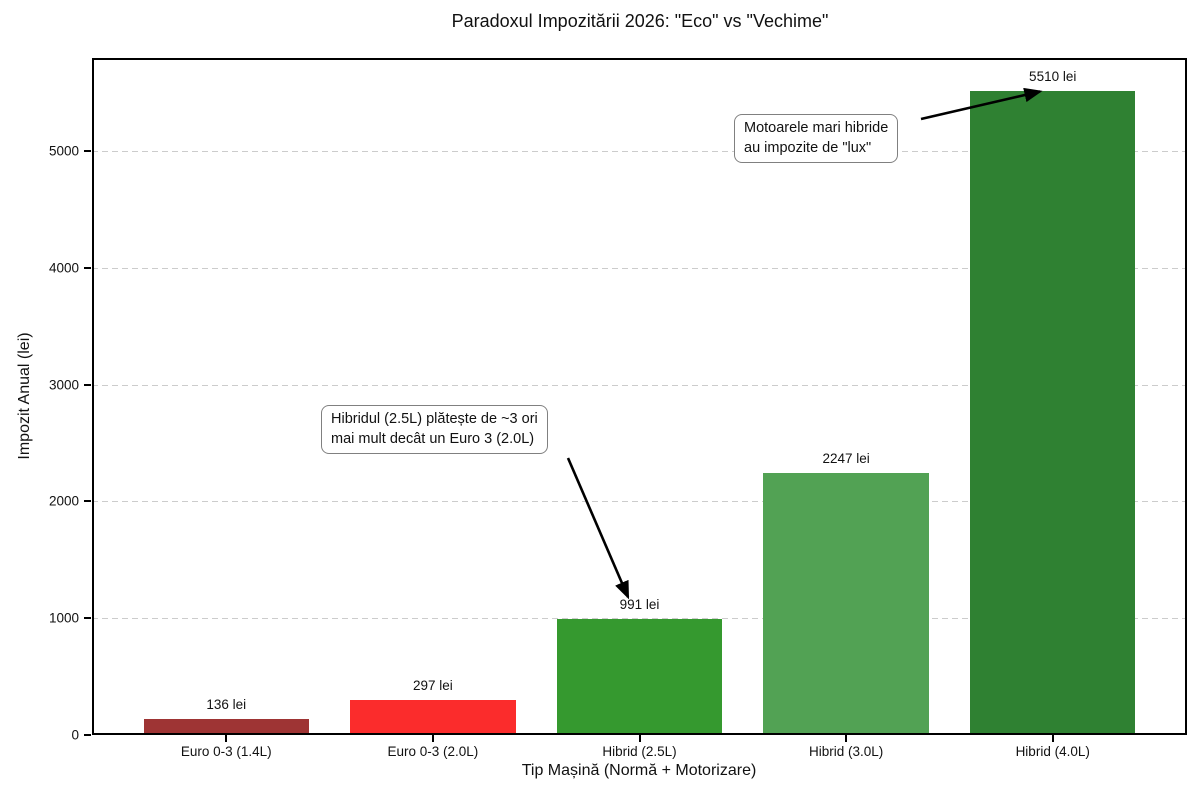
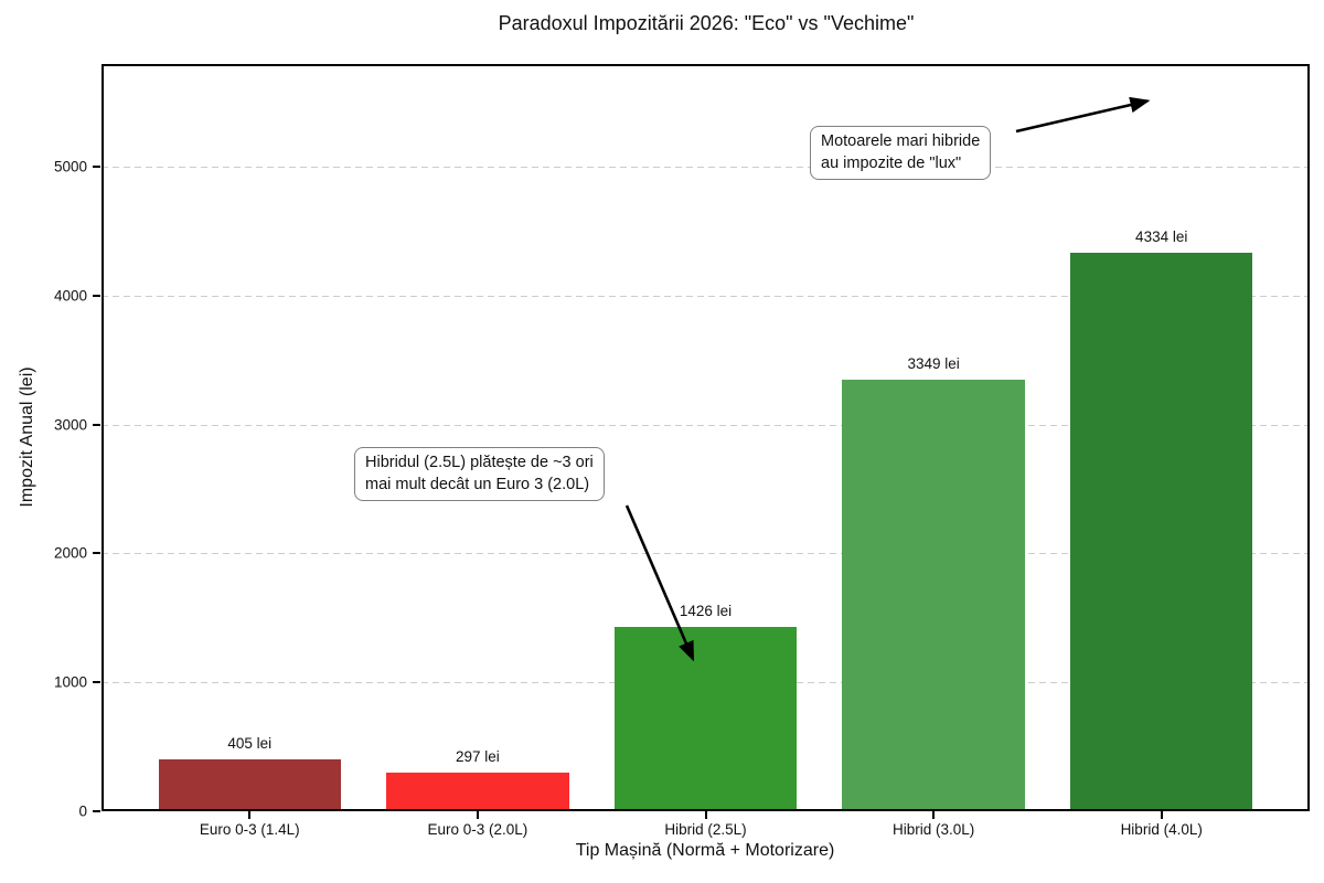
Euro 0-3 (1.4L): 136 -> 405
Hibrid (2.5L): 991 -> 1426
Hibrid (3.0L): 2247 -> 3349
Hibrid (4.0L): 5510 -> 4334
